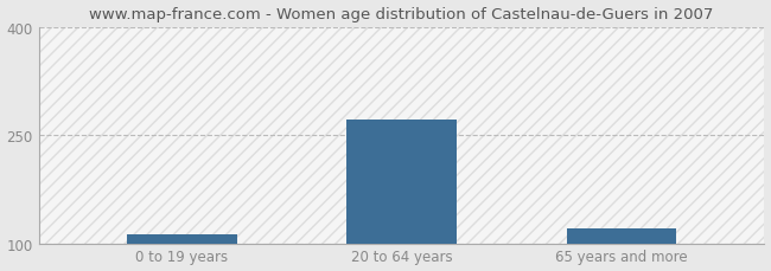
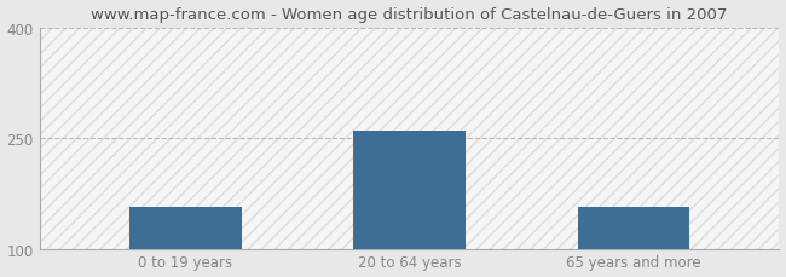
0 to 19 years: 113 -> 156
20 to 64 years: 271 -> 260
65 years and more: 120 -> 156
